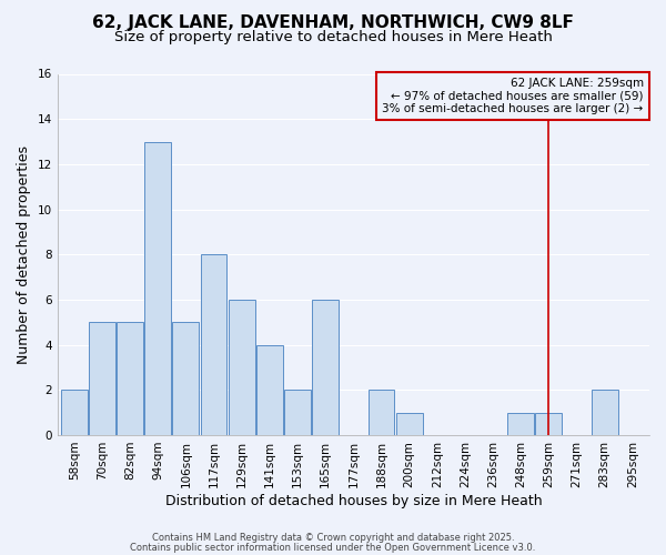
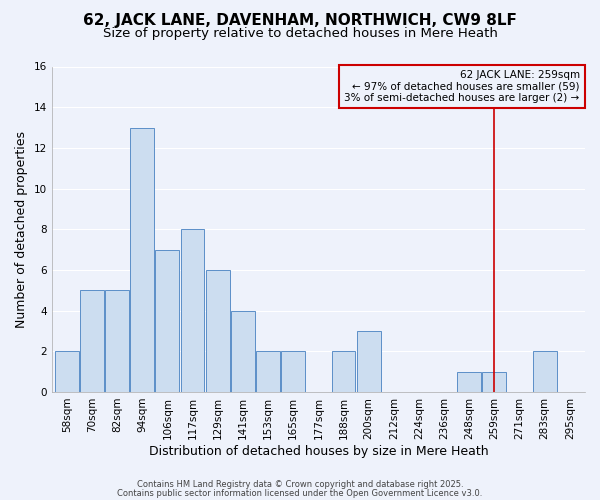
106sqm: 5 -> 7
165sqm: 6 -> 2
200sqm: 1 -> 3
